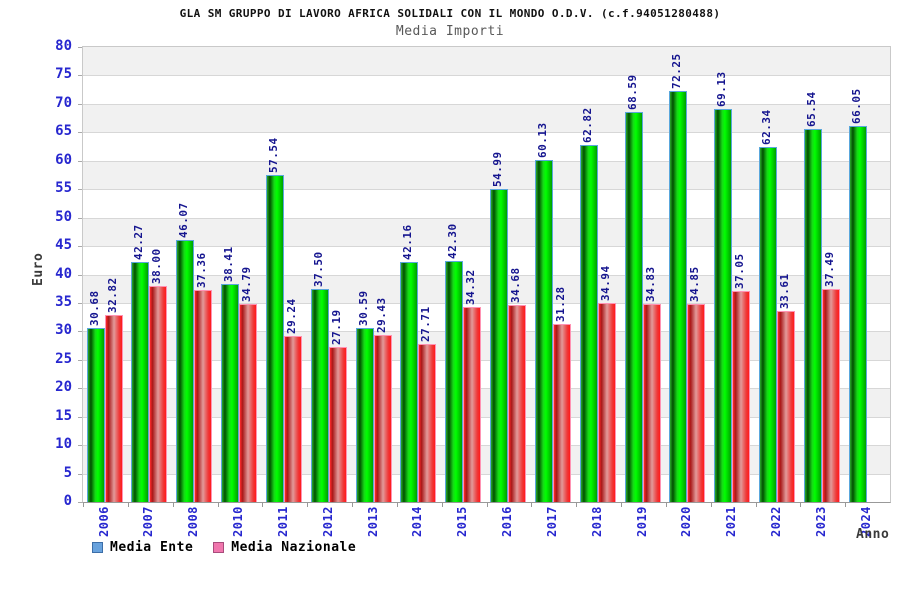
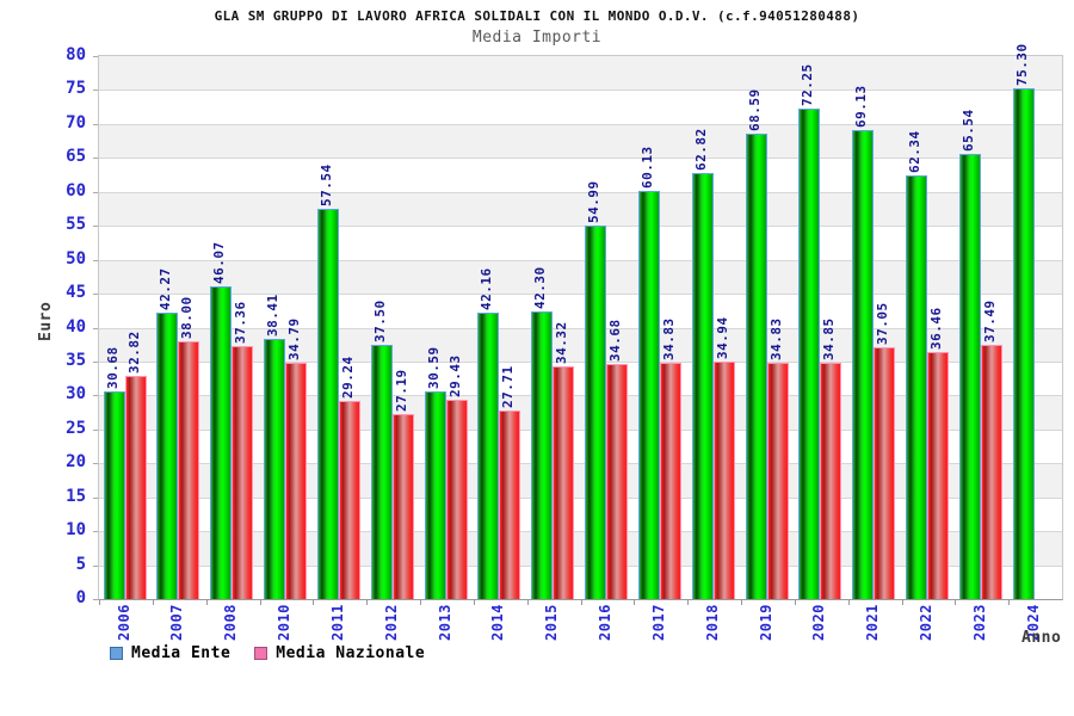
Media Nazionale/2017: 31.28 -> 34.83
Media Nazionale/2022: 33.61 -> 36.46
Media Ente/2024: 66.05 -> 75.30
